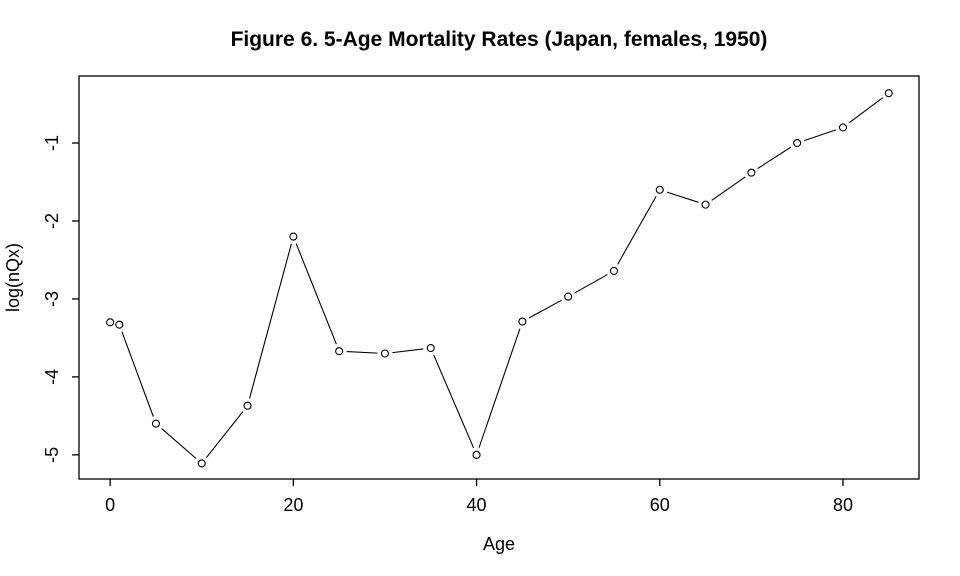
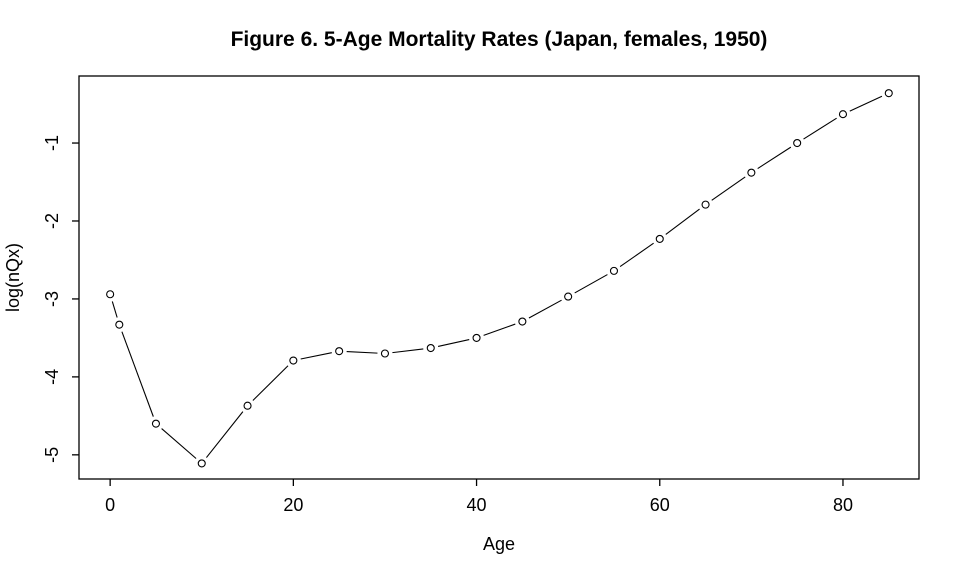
0: -3.3 -> -2.9
20: -2.2 -> -3.8
40: -5.0 -> -3.5
60: -1.6 -> -2.2
80: -0.8 -> -0.6
